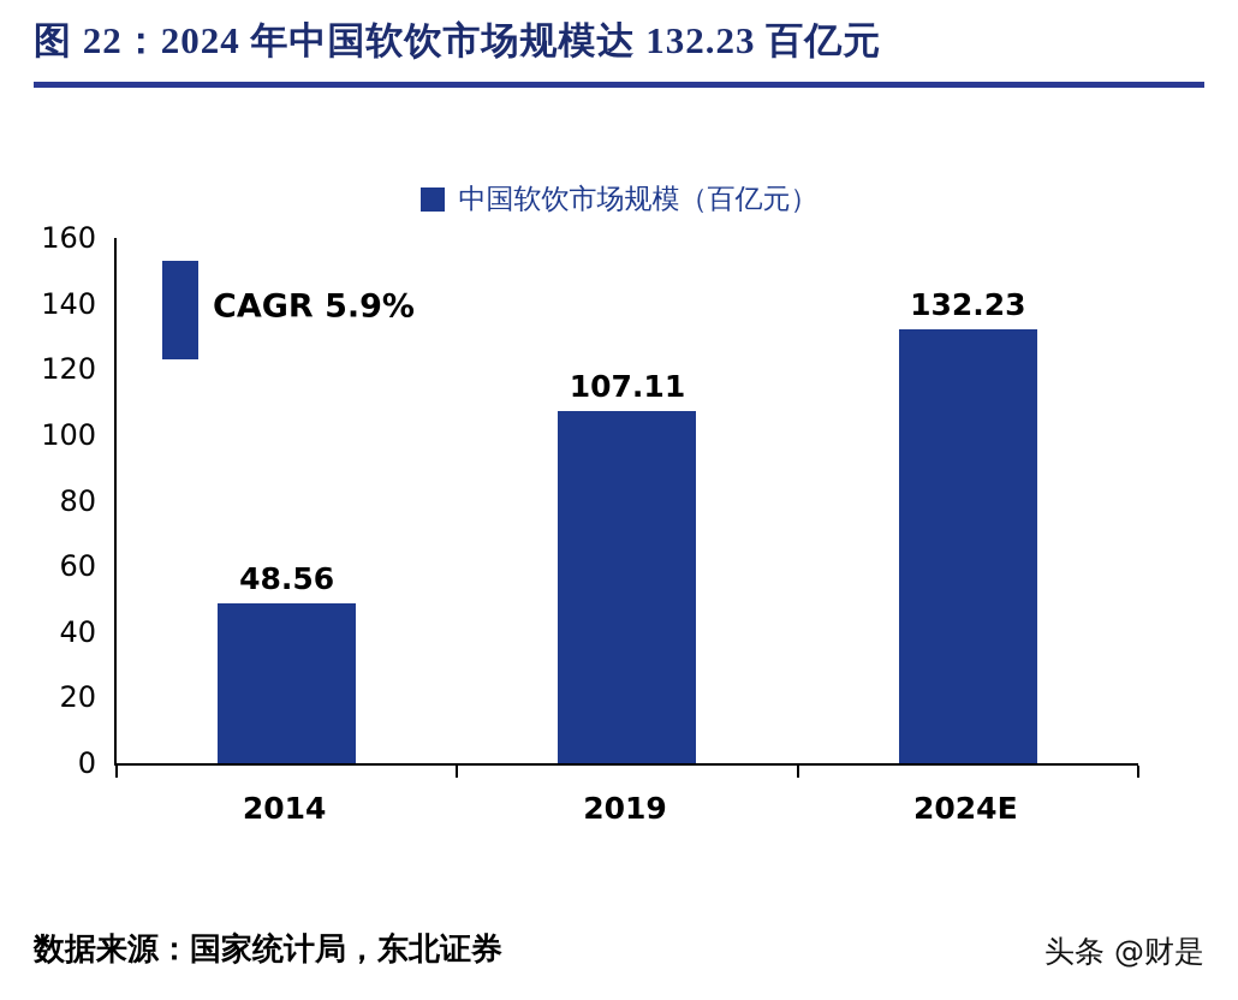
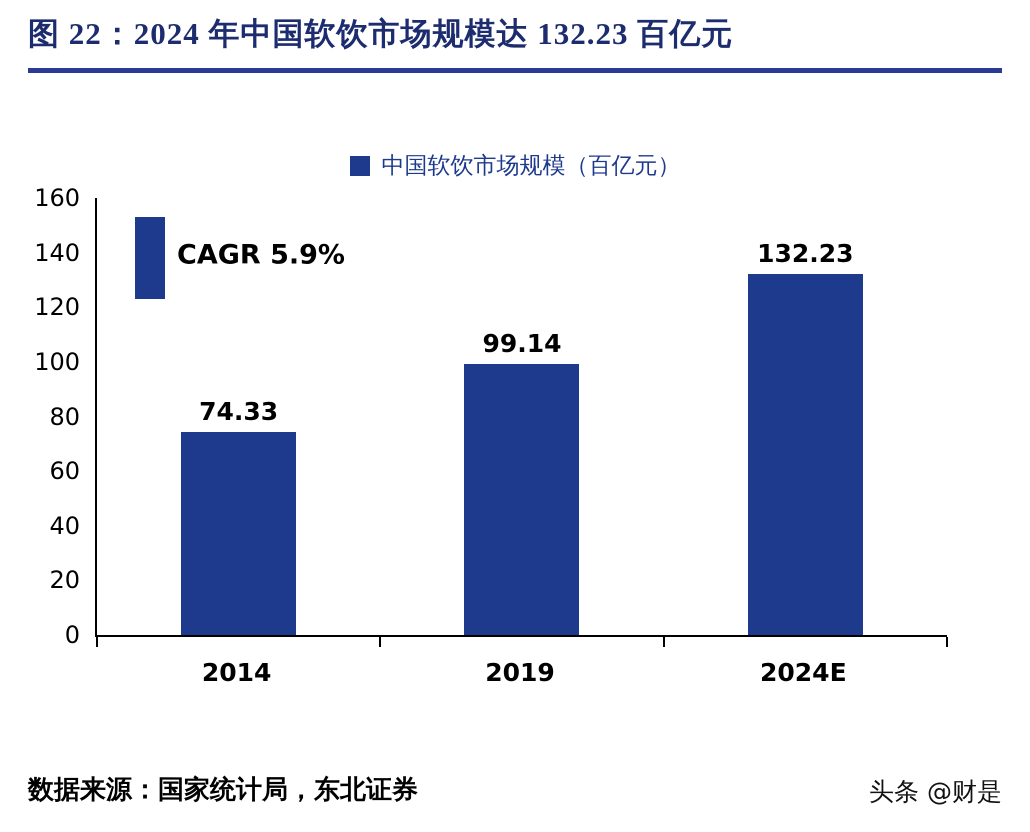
2014: 48.56 -> 74.33
2019: 107.11 -> 99.14
